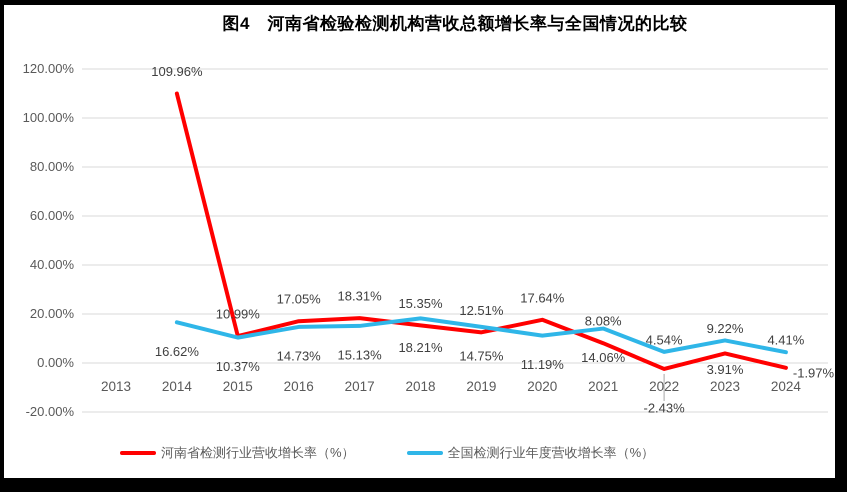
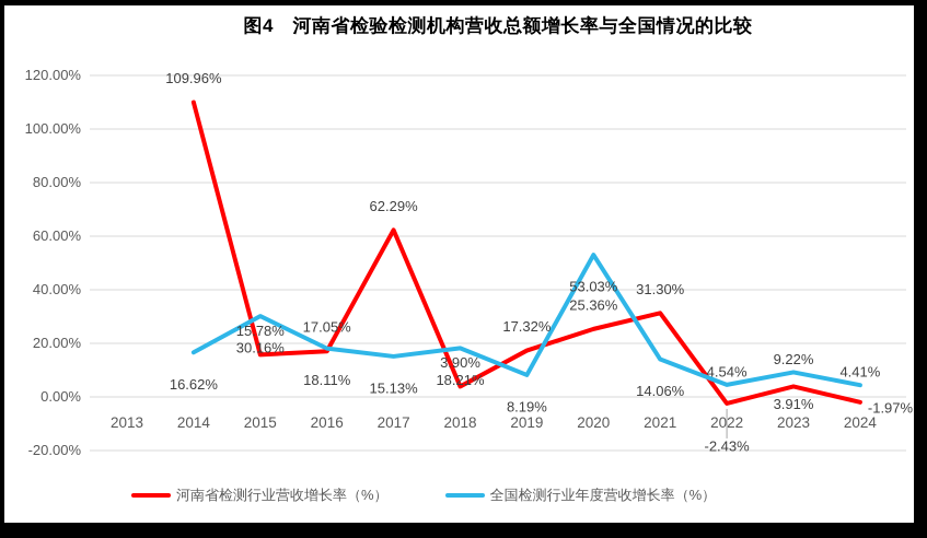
河南省检测行业营收增长率（%）/2015: 10.99% -> 15.78%
全国检测行业年度营收增长率（%）/2015: 10.37% -> 30.16%
全国检测行业年度营收增长率（%）/2016: 14.73% -> 18.11%
河南省检测行业营收增长率（%）/2017: 18.31% -> 62.29%
河南省检测行业营收增长率（%）/2018: 15.35% -> 3.90%
河南省检测行业营收增长率（%）/2019: 12.51% -> 17.32%
全国检测行业年度营收增长率（%）/2019: 14.75% -> 8.19%
河南省检测行业营收增长率（%）/2020: 17.64% -> 25.36%
全国检测行业年度营收增长率（%）/2020: 11.19% -> 53.03%
河南省检测行业营收增长率（%）/2021: 8.08% -> 31.30%
